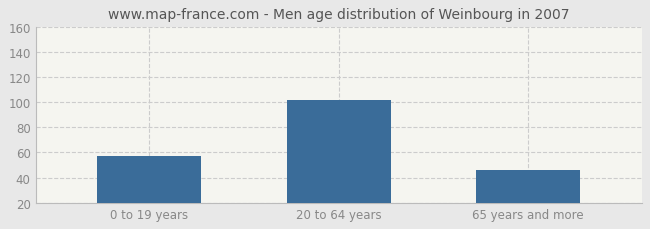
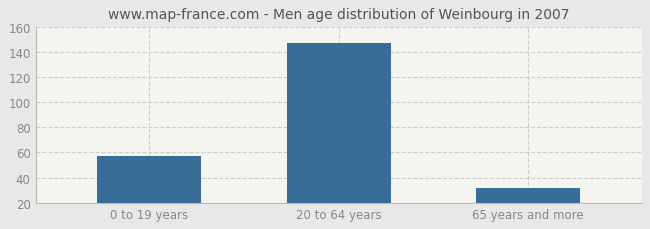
20 to 64 years: 102 -> 147
65 years and more: 46 -> 32
